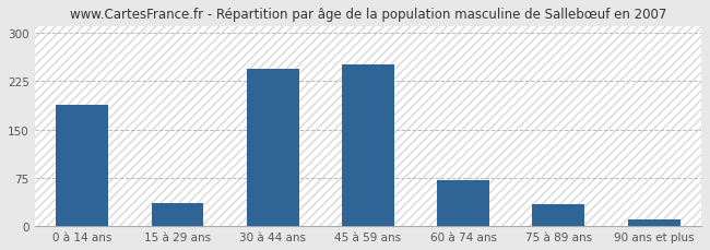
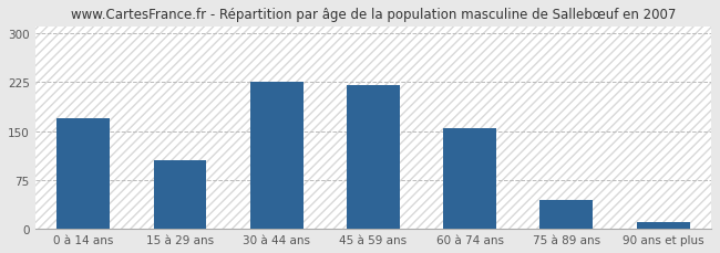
0 à 14 ans: 188 -> 170
15 à 29 ans: 36 -> 105
30 à 44 ans: 244 -> 226
45 à 59 ans: 252 -> 220
60 à 74 ans: 72 -> 155
75 à 89 ans: 34 -> 45
